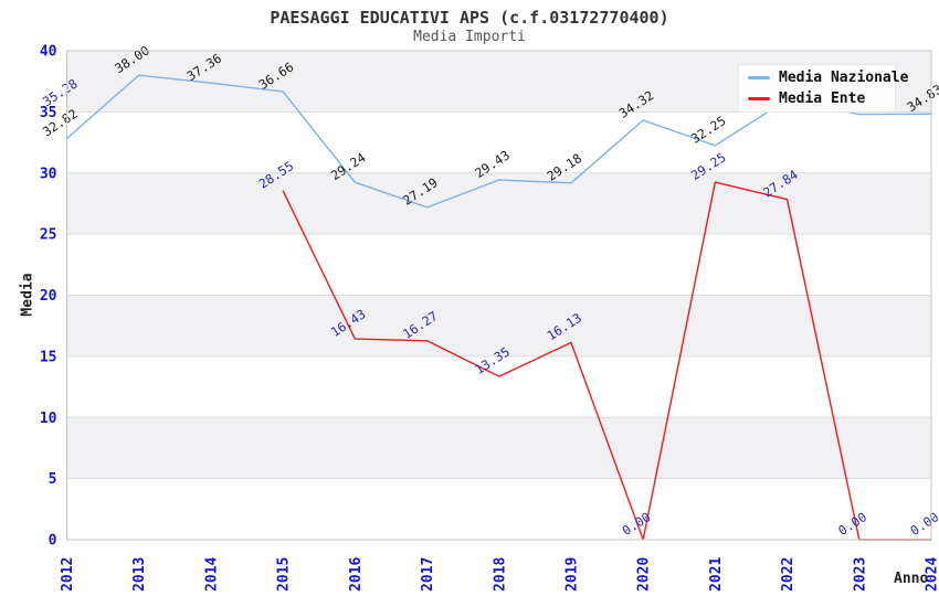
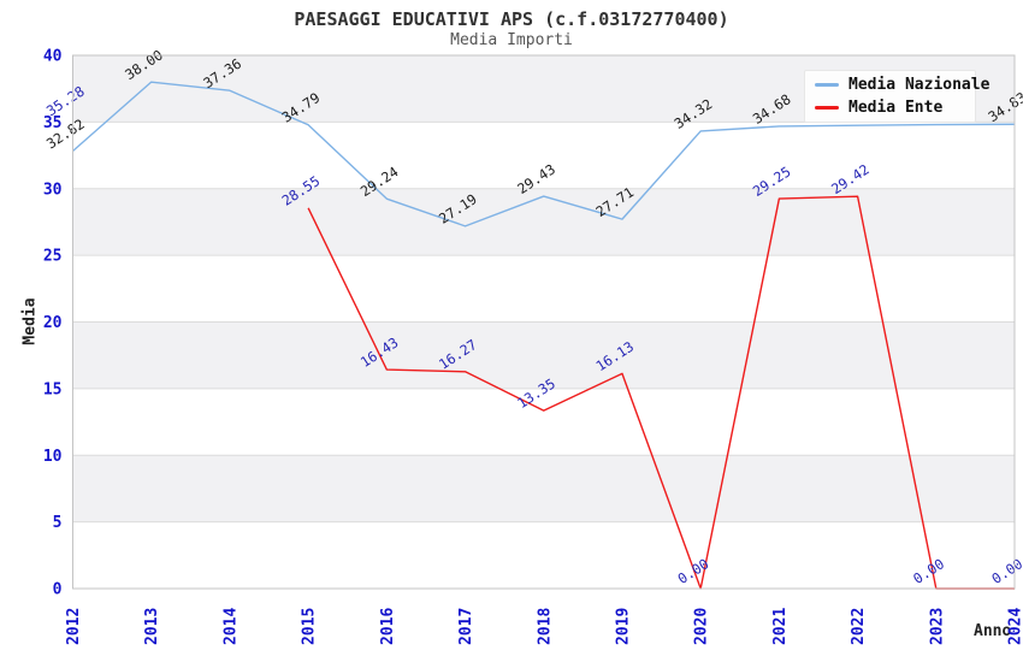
Media Nazionale/2015: 36.66 -> 34.79
Media Nazionale/2019: 29.18 -> 27.71
Media Nazionale/2021: 32.25 -> 34.68
Media Nazionale/2022: 36.0 -> 34.8
Media Ente/2022: 27.84 -> 29.42
